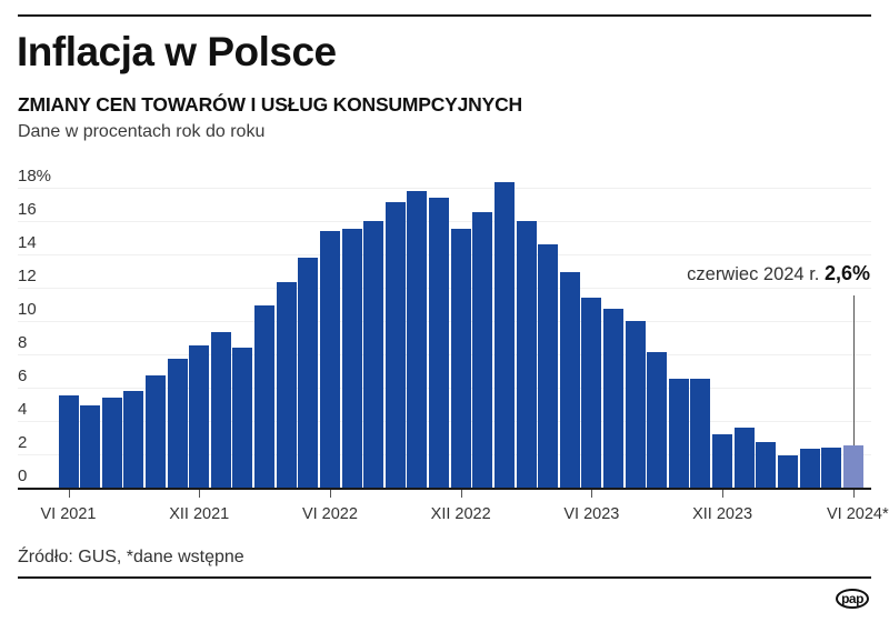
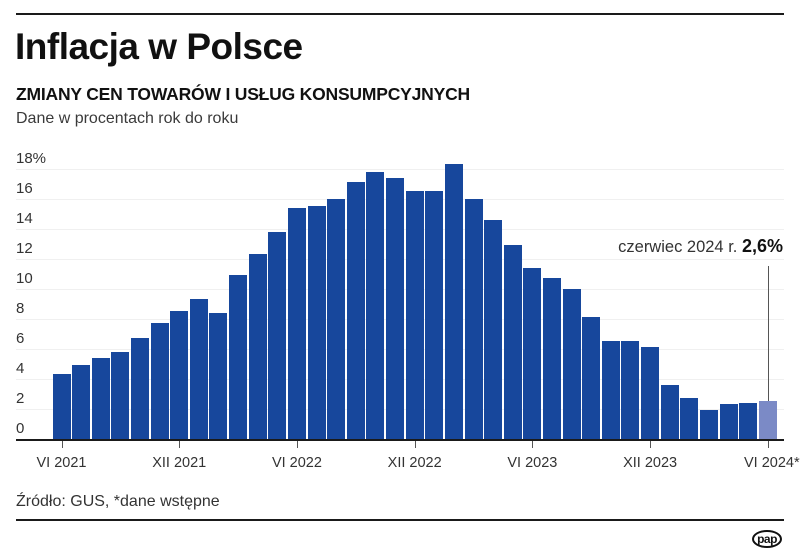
VI 2021: 5.6% -> 4.4%
XII 2022: 15.6% -> 16.6%
XII 2023: 3.3% -> 6.2%
